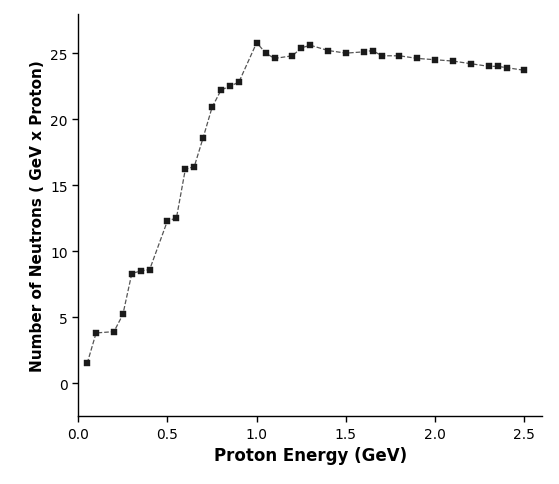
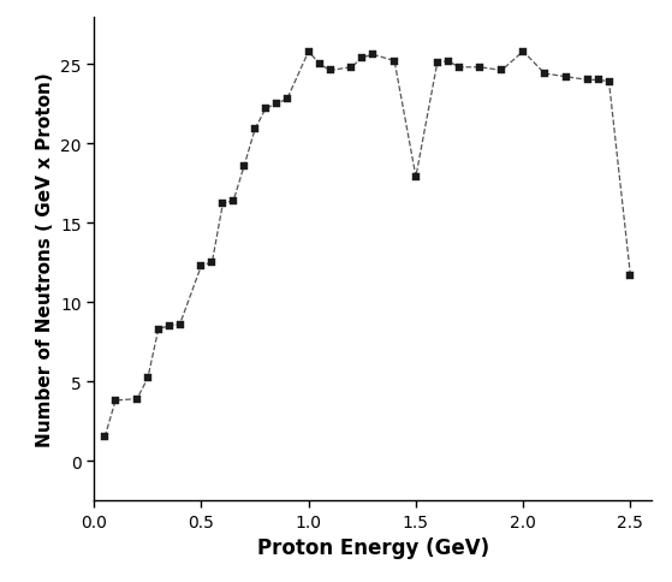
1.5: 25.0 -> 17.9
2.0: 24.5 -> 25.8
2.5: 23.7 -> 11.7
